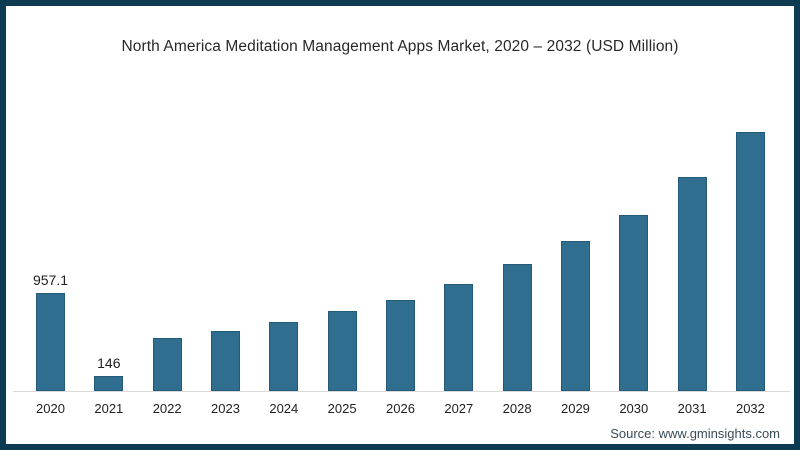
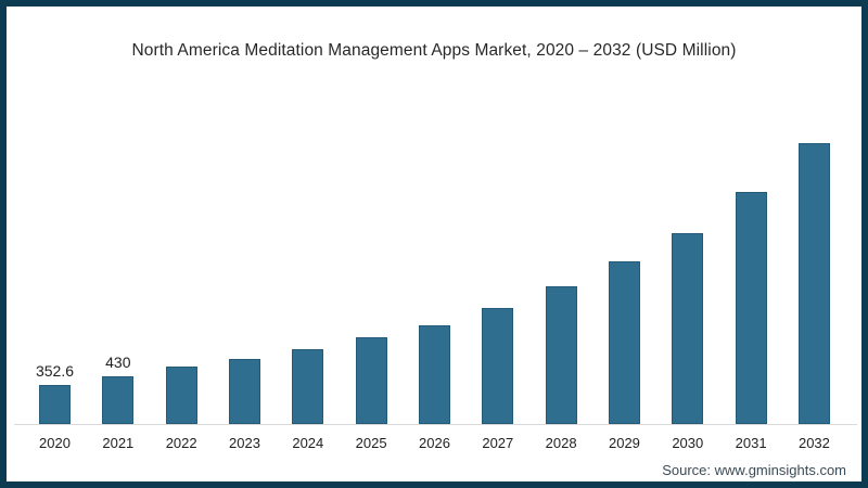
2020: 957.1 -> 352.6
2021: 146 -> 430
